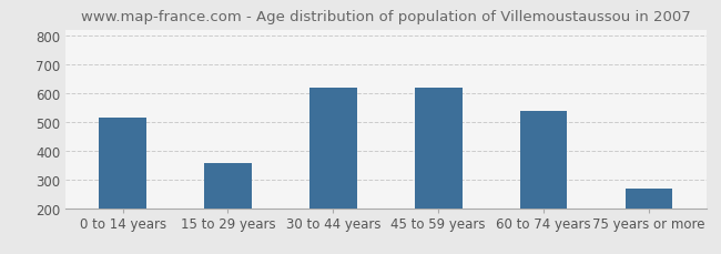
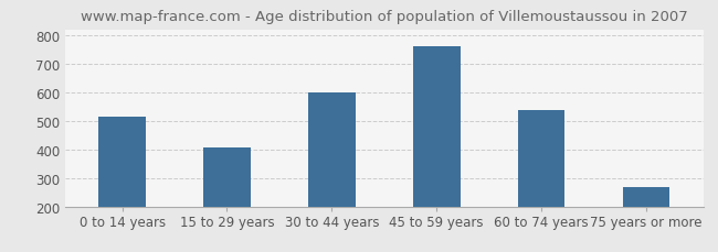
15 to 29 years: 355 -> 408
30 to 44 years: 620 -> 598
45 to 59 years: 620 -> 762
